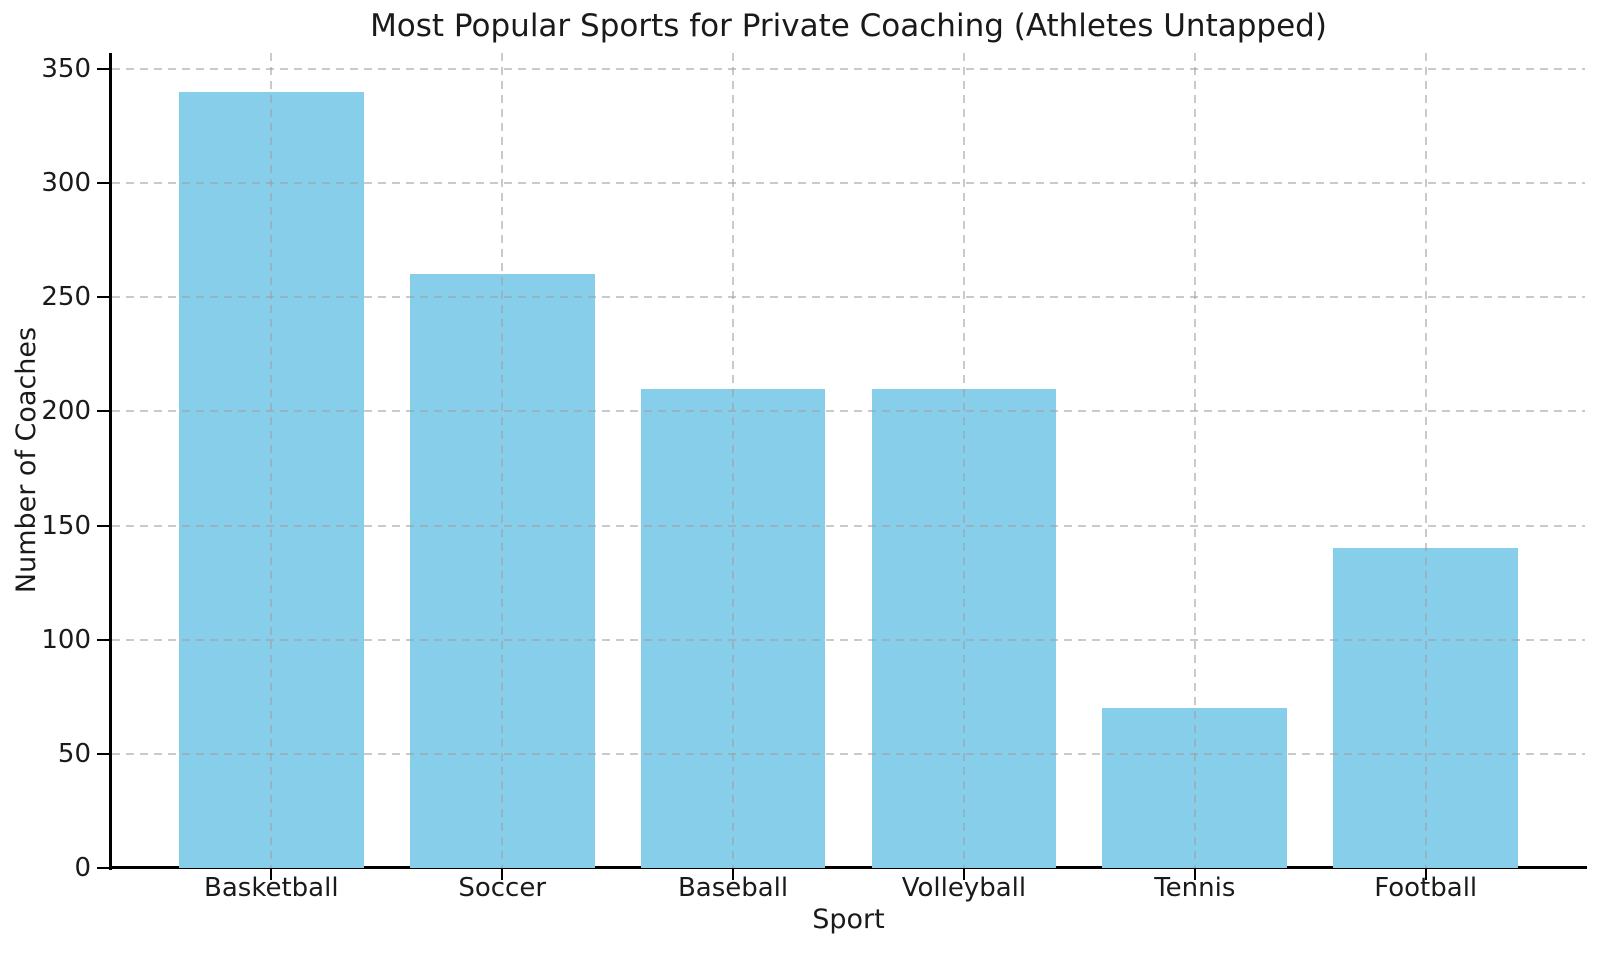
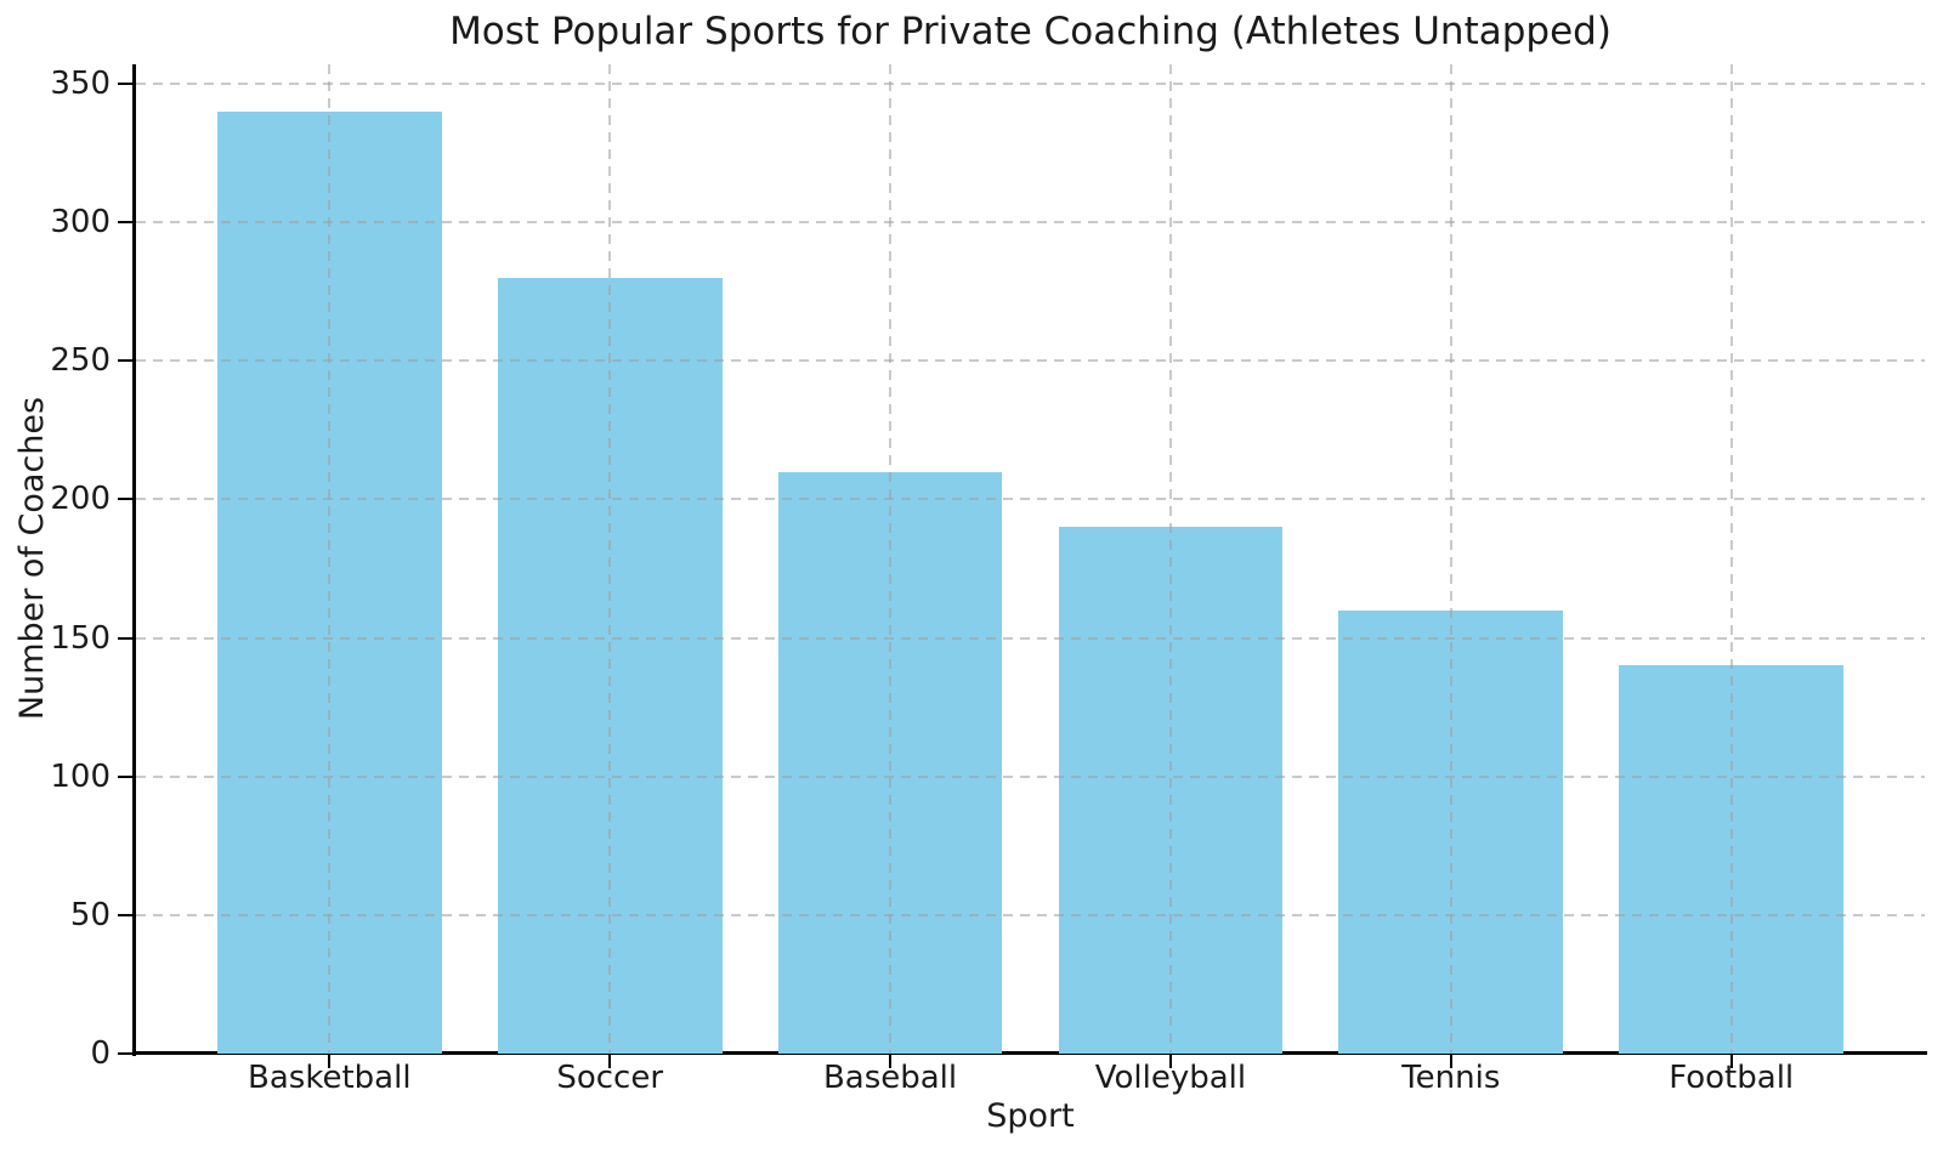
Soccer: 260 -> 280
Volleyball: 210 -> 190
Tennis: 70 -> 160
